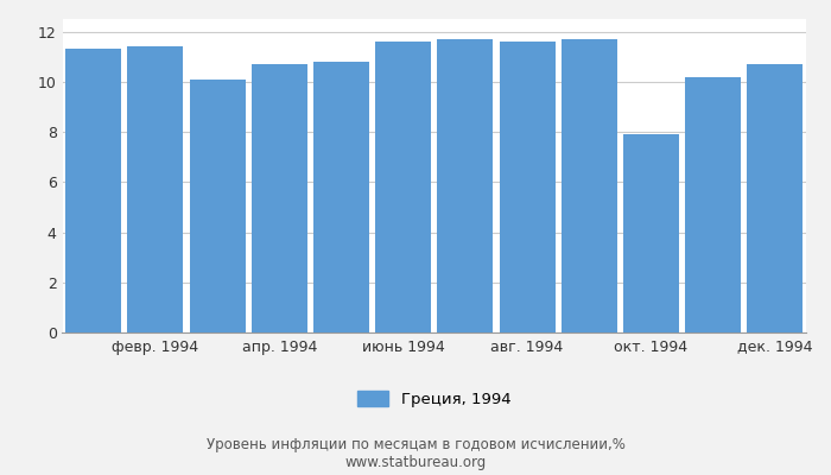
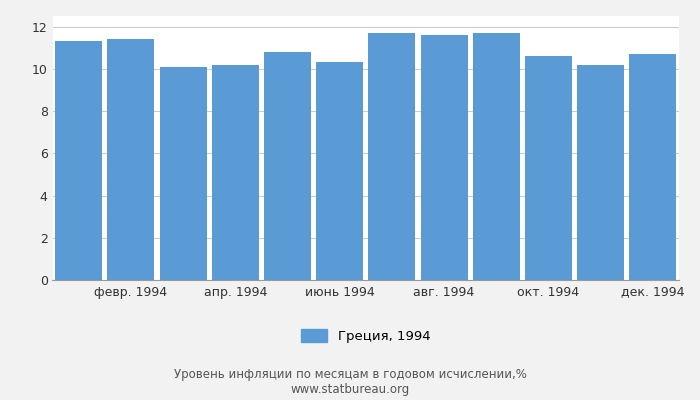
апр. 1994: 10.7 -> 10.2
июнь 1994: 11.6 -> 10.3
окт. 1994: 7.9 -> 10.6
